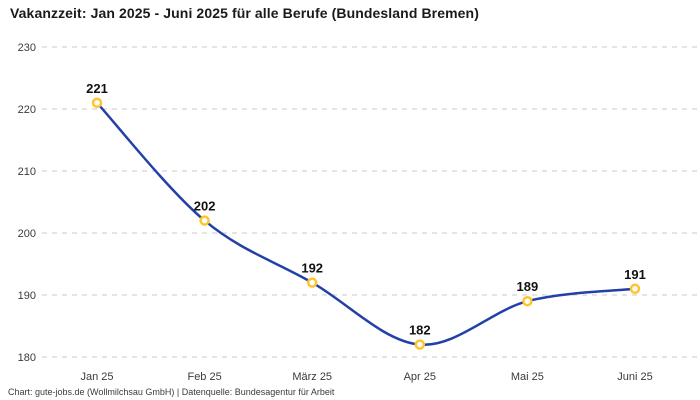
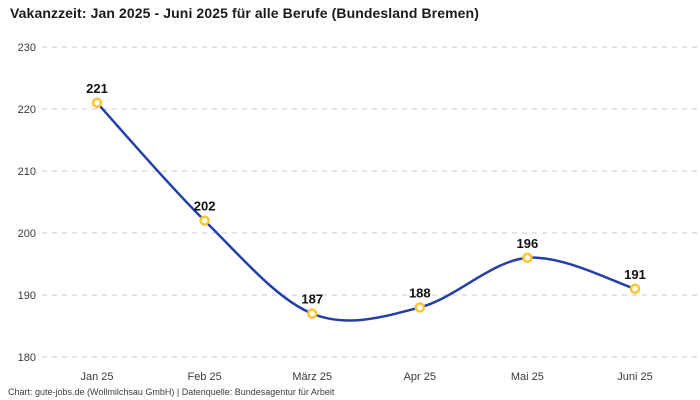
März 25: 192 -> 187
Apr 25: 182 -> 188
Mai 25: 189 -> 196
